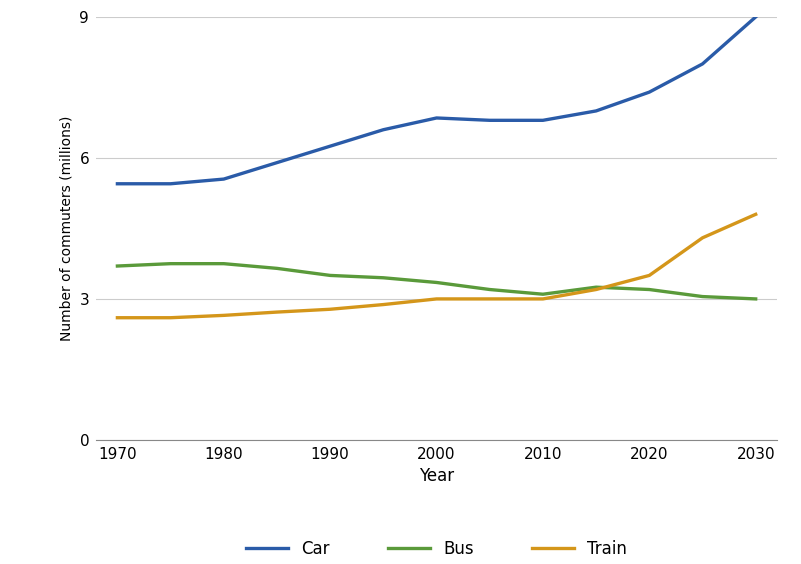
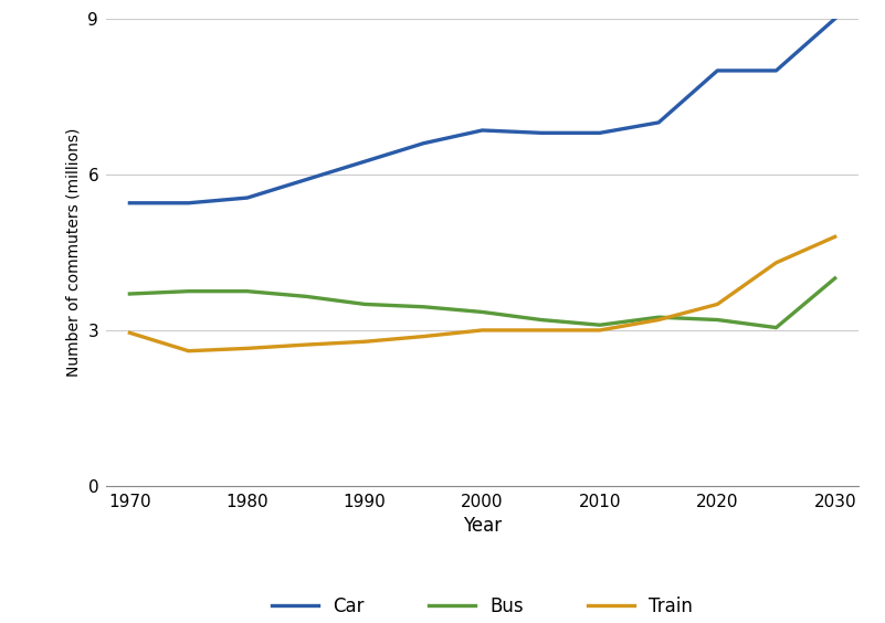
Train/1970: 2.60 -> 2.95
Car/2020: 7.40 -> 8.00
Bus/2030: 3.00 -> 4.00
